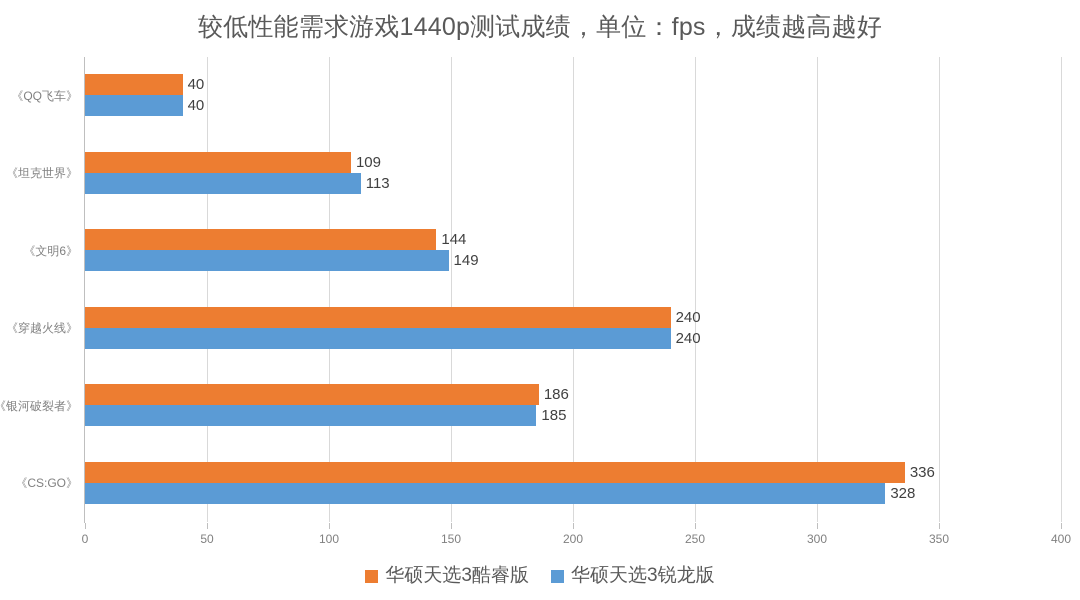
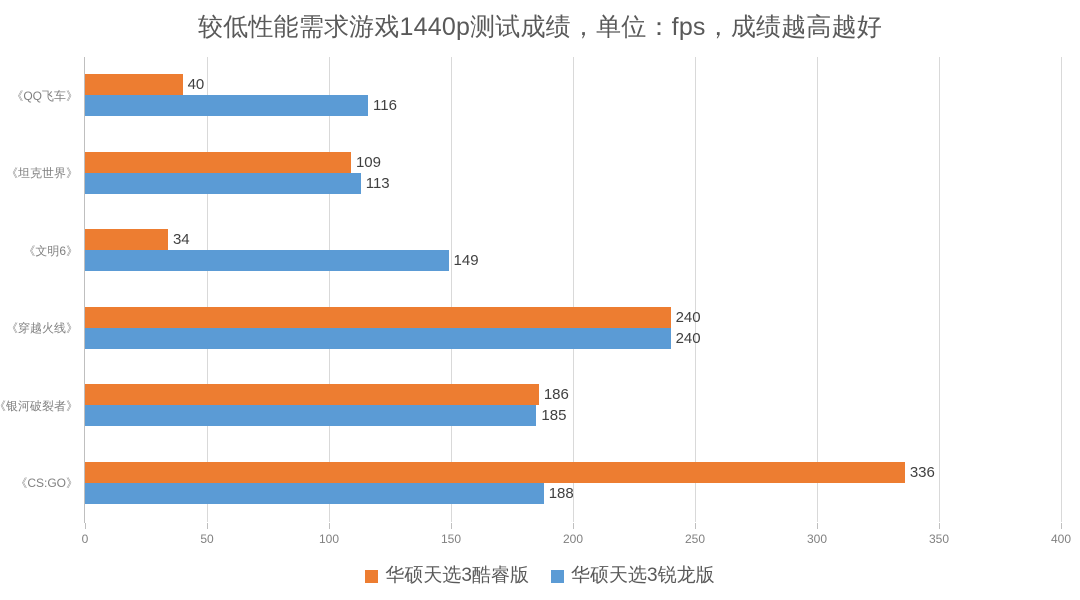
华硕天选3锐龙版/《QQ飞车》: 40 -> 116
华硕天选3酷睿版/《文明6》: 144 -> 34
华硕天选3锐龙版/《CS:GO》: 328 -> 188
